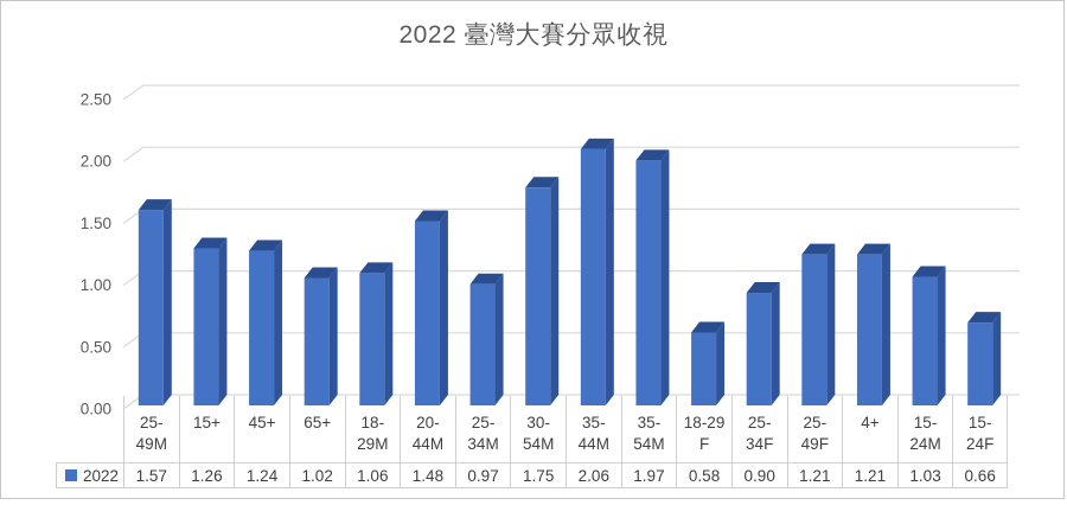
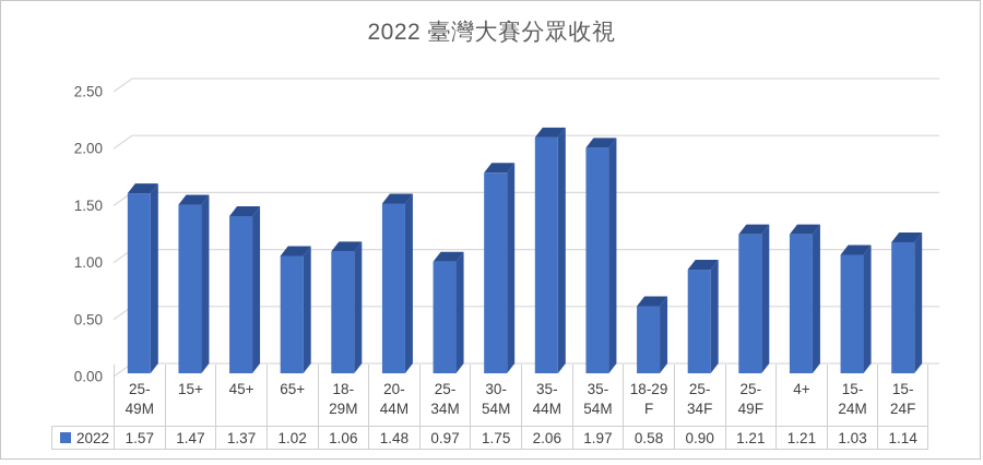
15+: 1.26 -> 1.47
45+: 1.24 -> 1.37
15-24F: 0.66 -> 1.14
